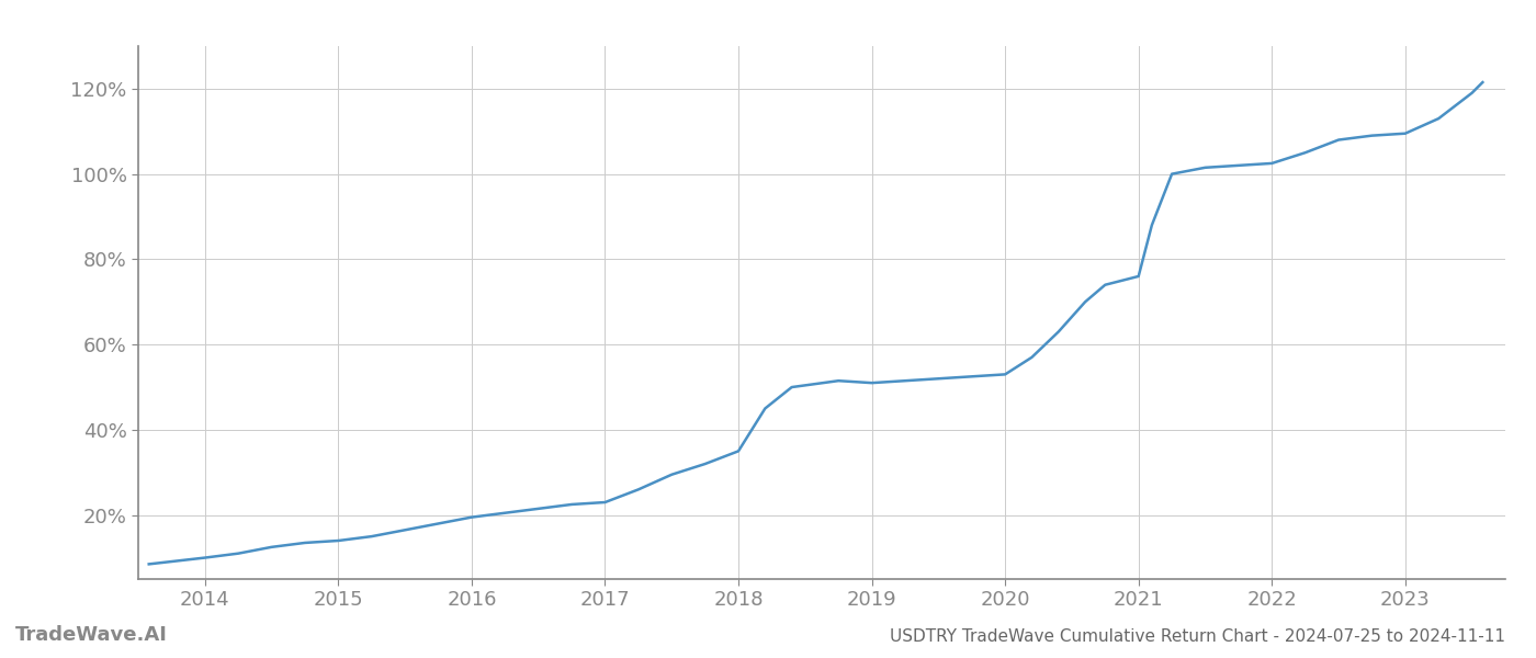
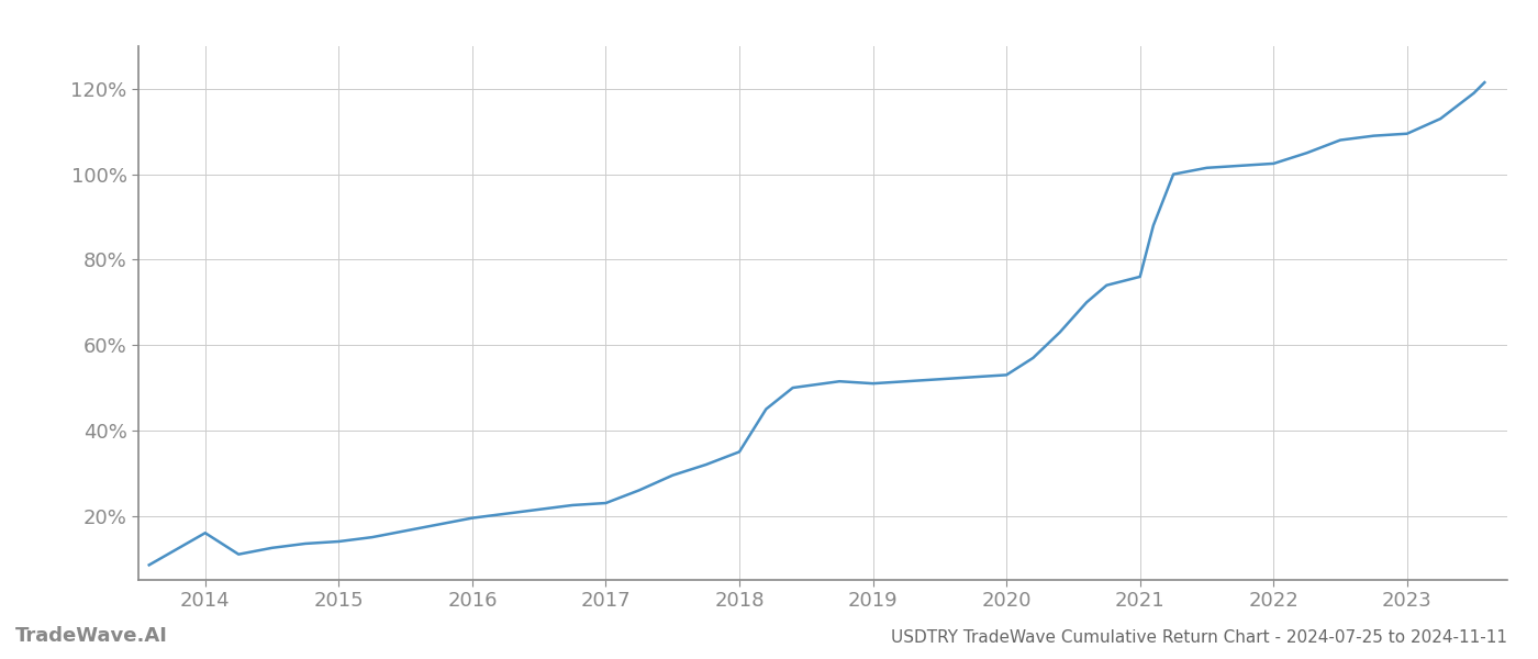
2014: 10.0% -> 16.0%
